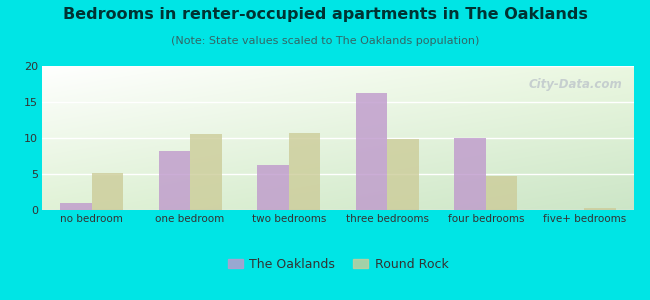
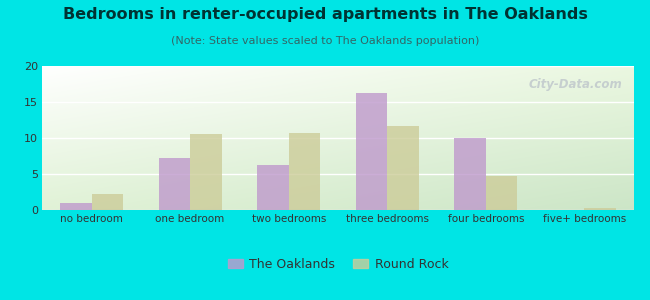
Round Rock/no bedroom: 5.2 -> 2.2
The Oaklands/one bedroom: 8.2 -> 7.2
Round Rock/three bedrooms: 9.8 -> 11.7
